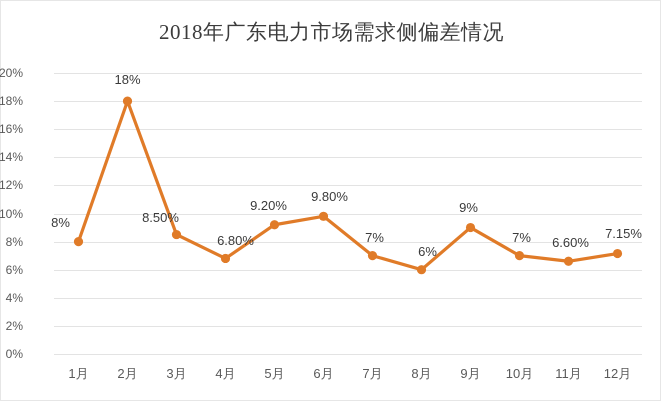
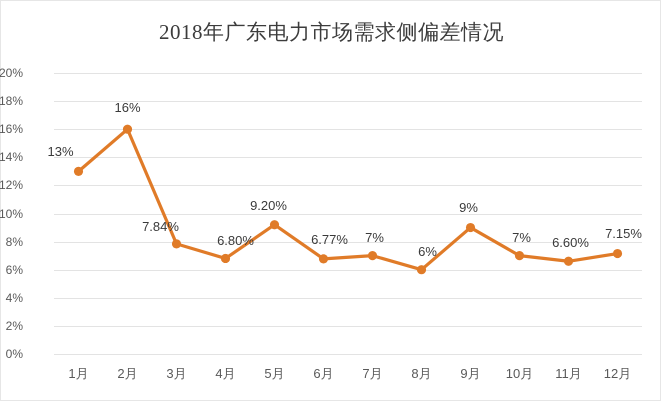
1月: 8% -> 13%
2月: 18% -> 16%
3月: 8.50% -> 7.84%
6月: 9.80% -> 6.77%
